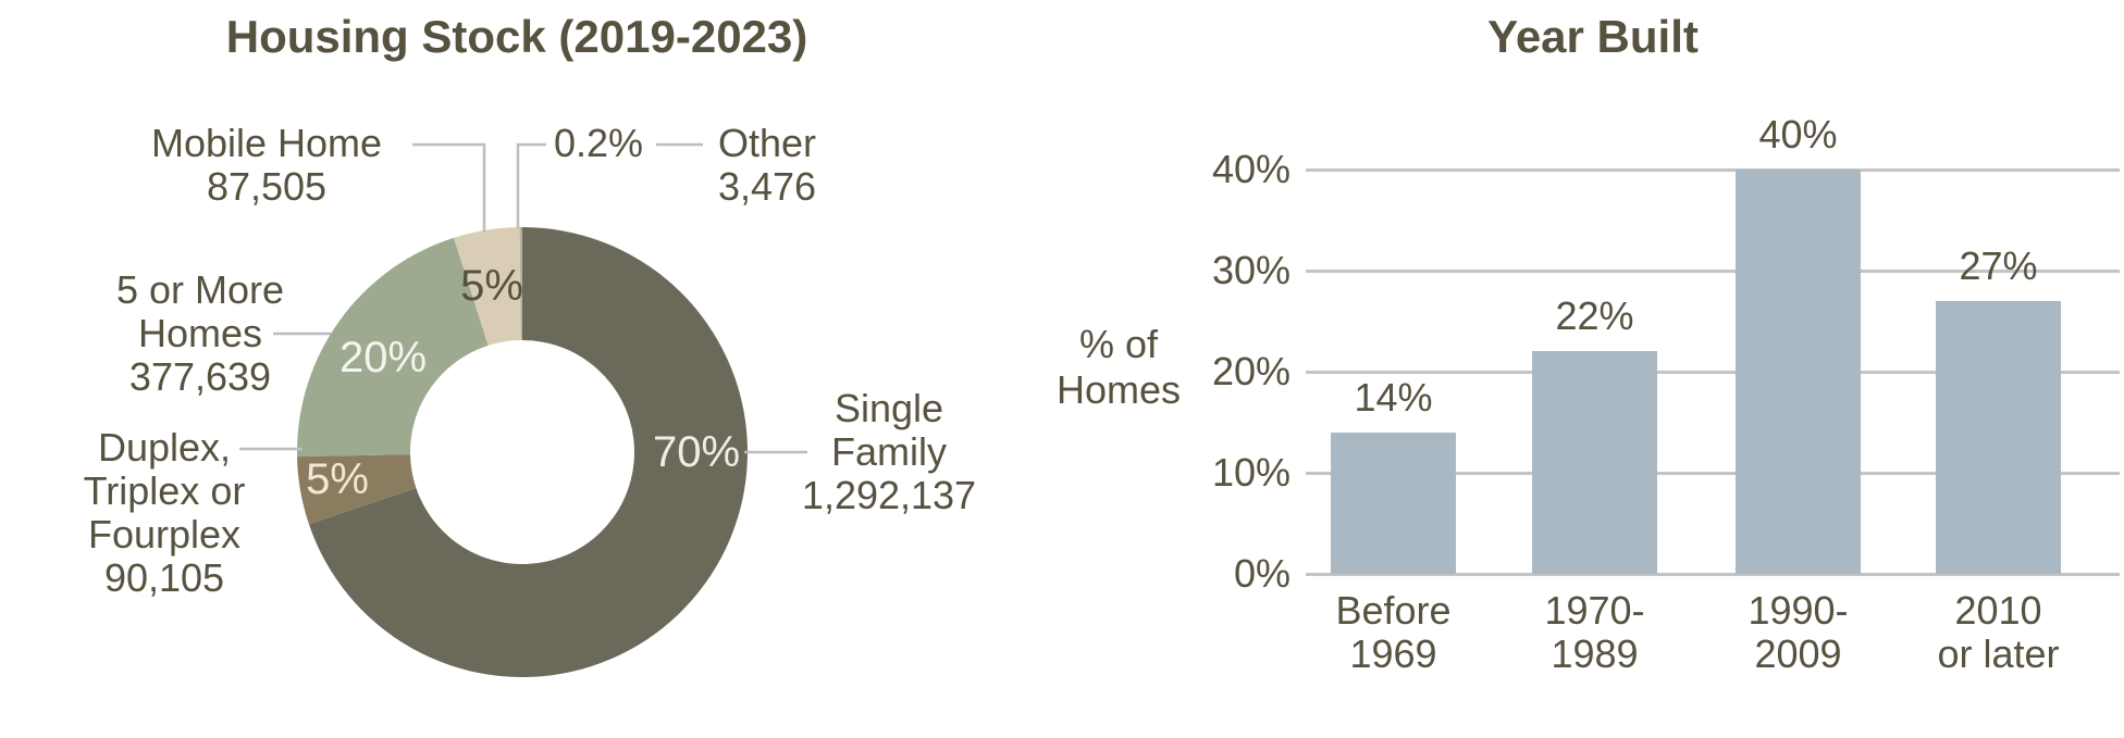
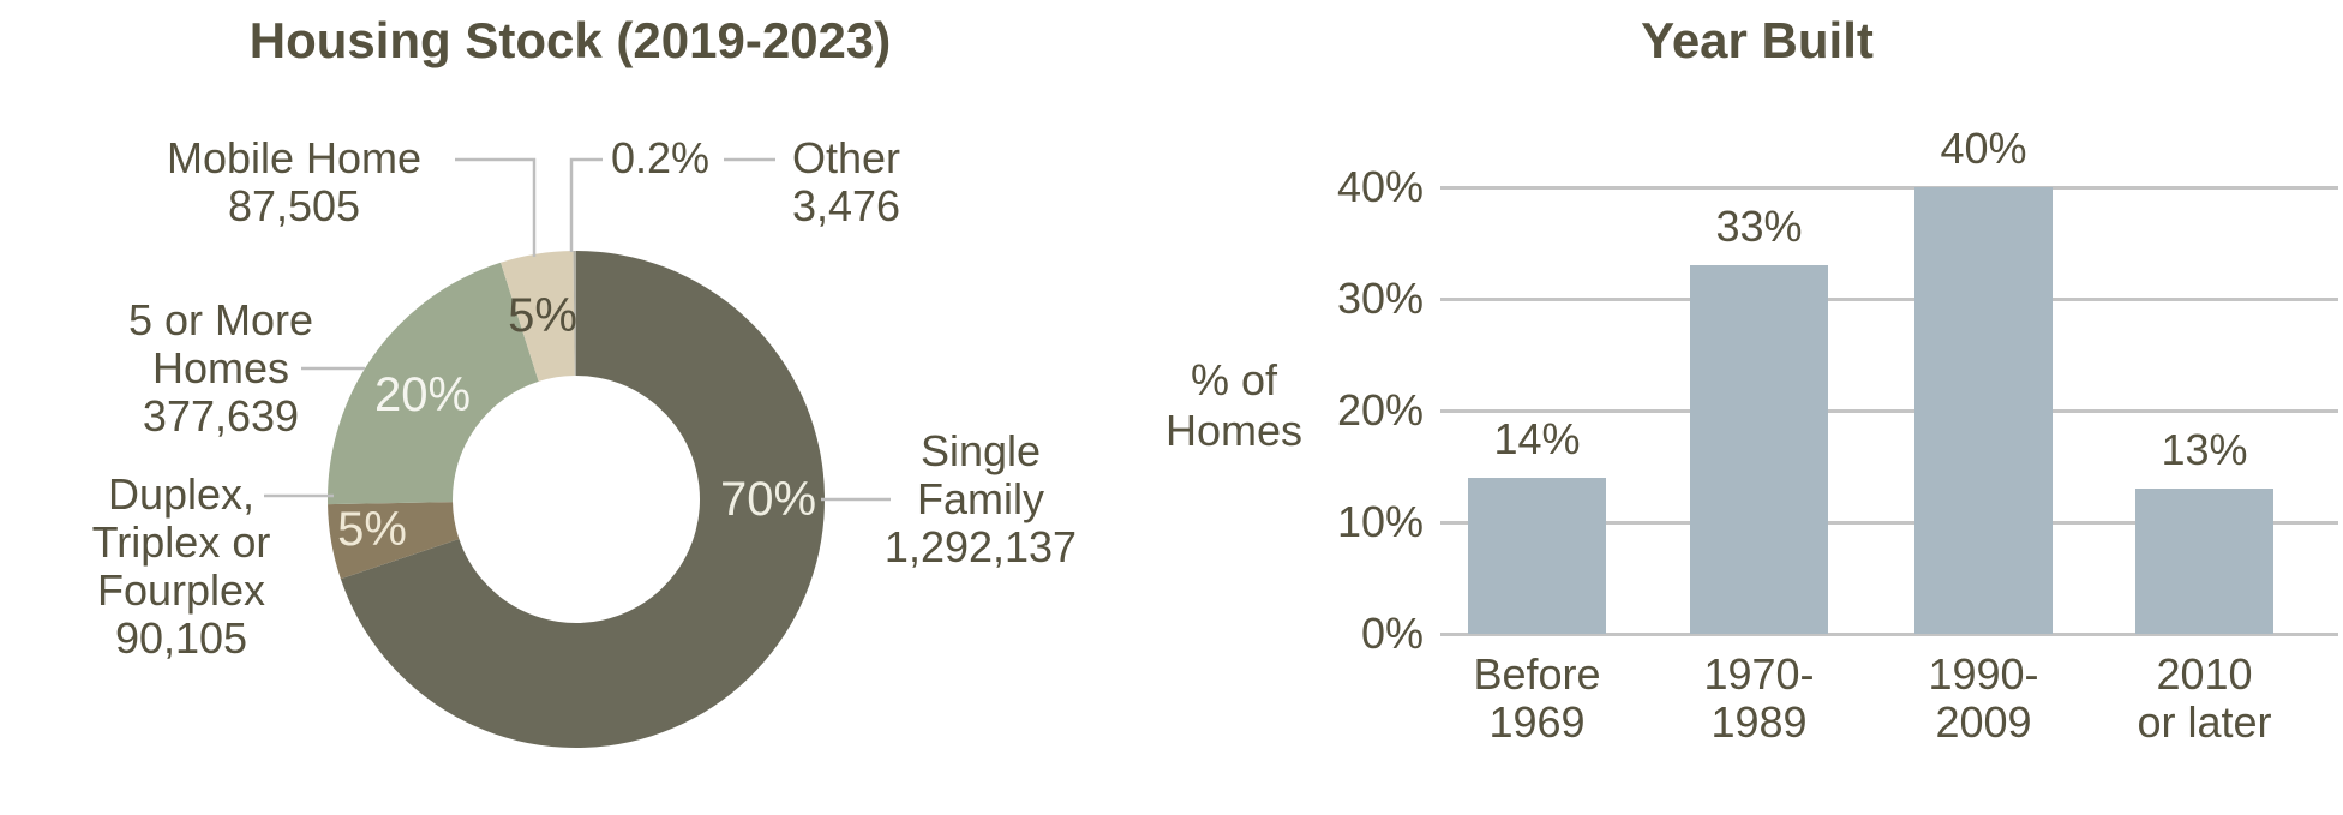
Year Built/1970- 1989: 22% -> 33%
Year Built/2010 or later: 27% -> 13%
